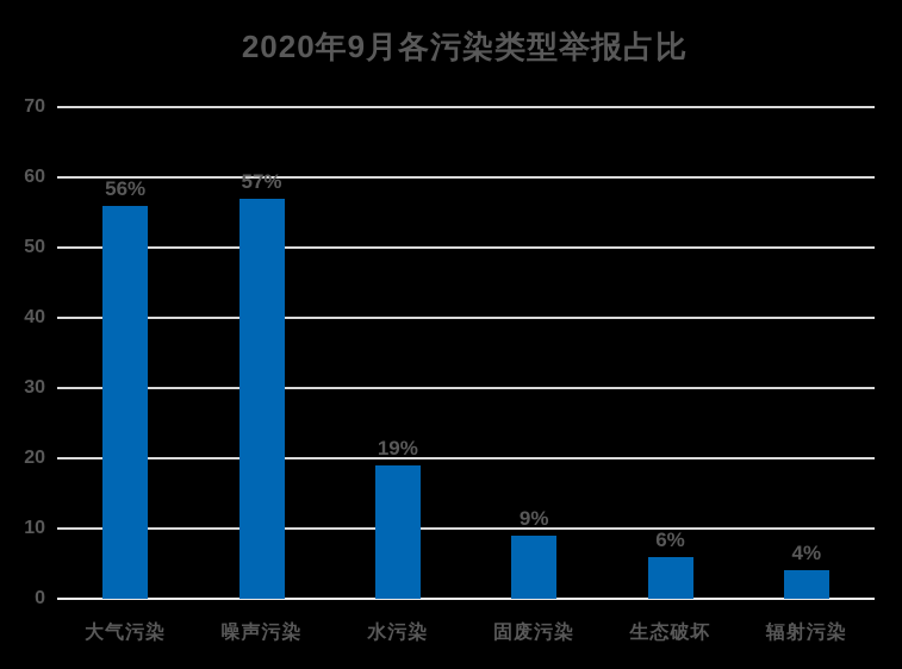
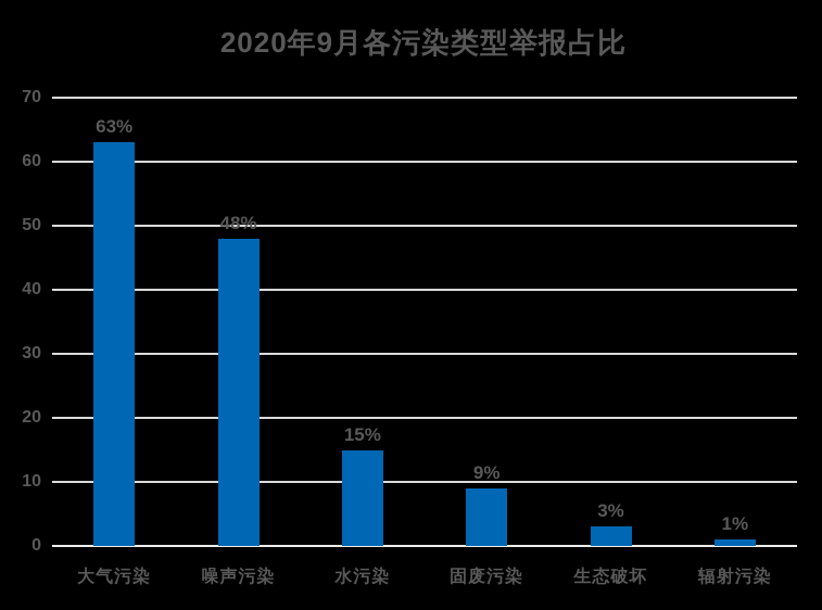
大气污染: 56% -> 63%
噪声污染: 57% -> 48%
水污染: 19% -> 15%
生态破坏: 6% -> 3%
辐射污染: 4% -> 1%
